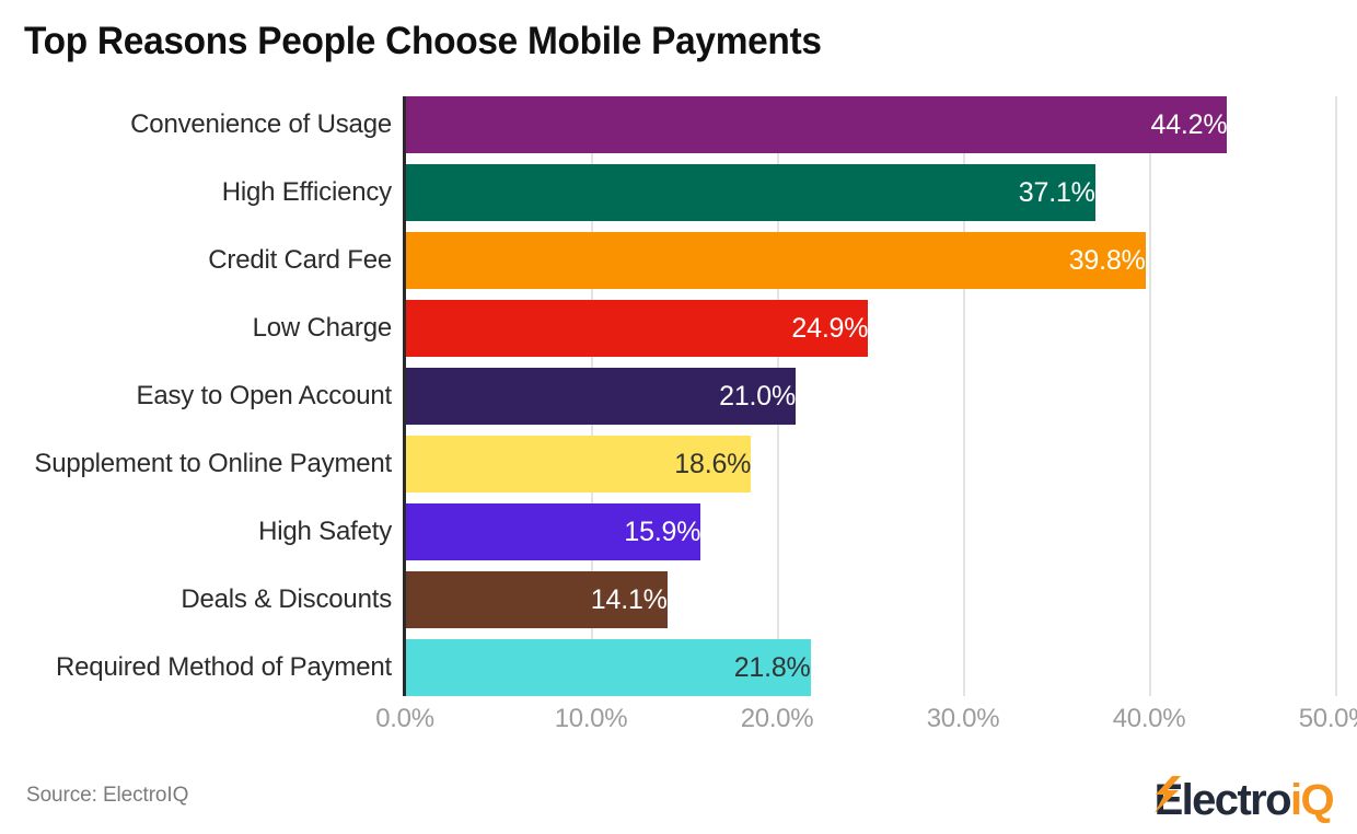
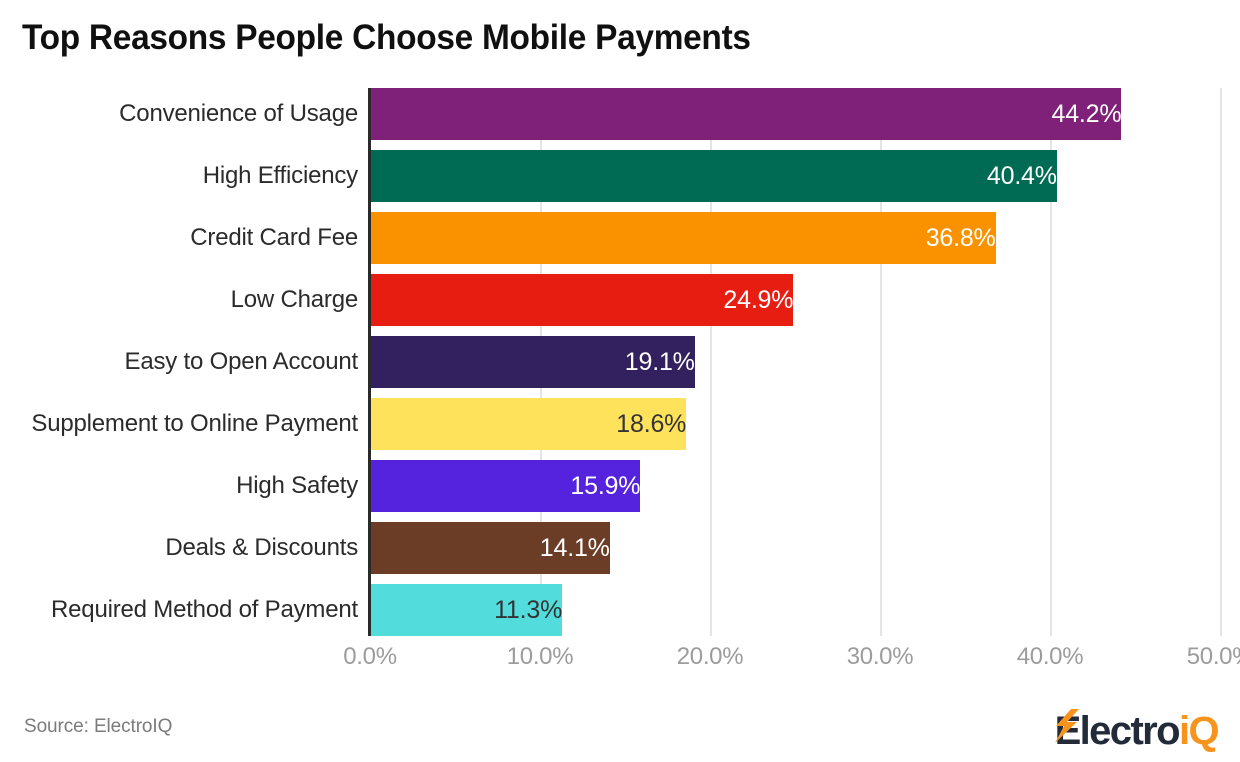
High Efficiency: 37.1% -> 40.4%
Credit Card Fee: 39.8% -> 36.8%
Easy to Open Account: 21.0% -> 19.1%
Required Method of Payment: 21.8% -> 11.3%
